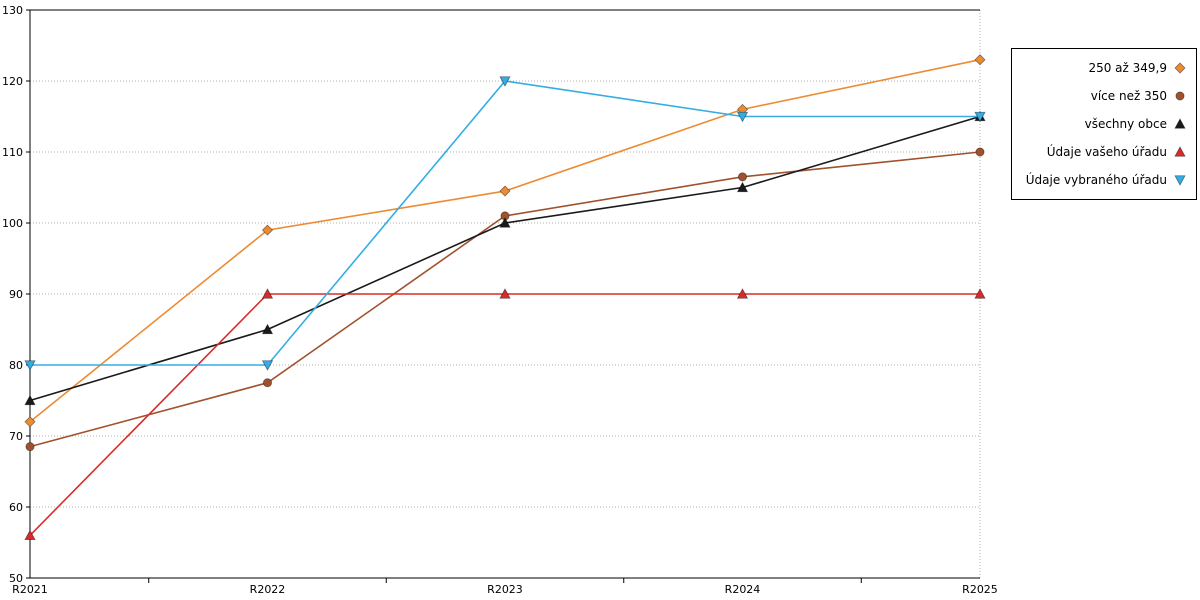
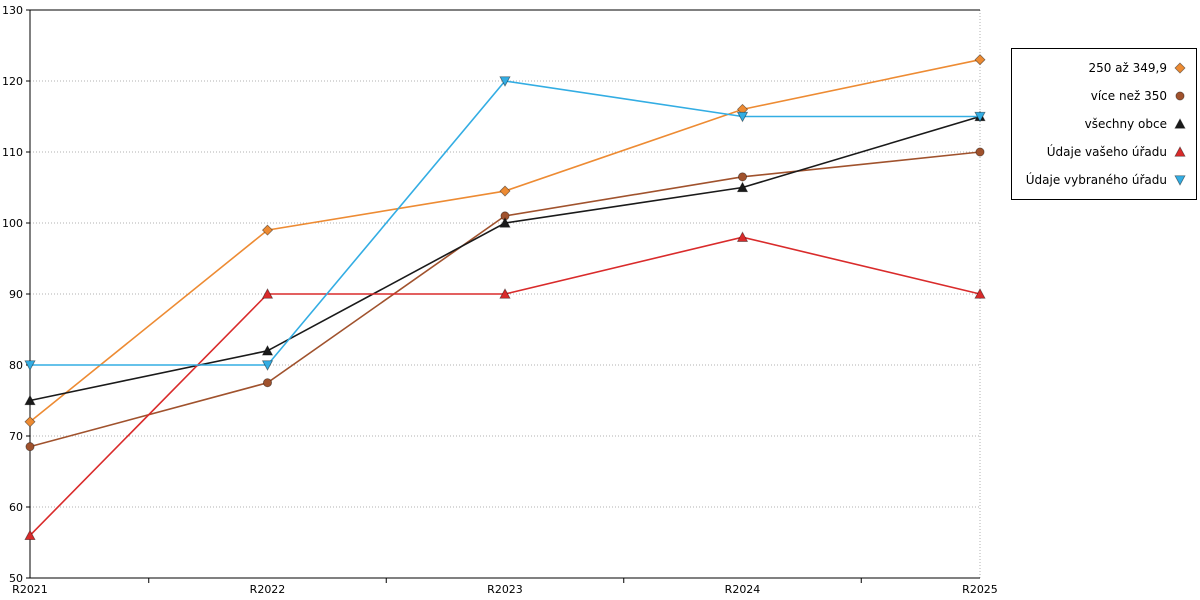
všechny obce/R2022: 85 -> 82
Údaje vašeho úřadu/R2024: 90 -> 98
